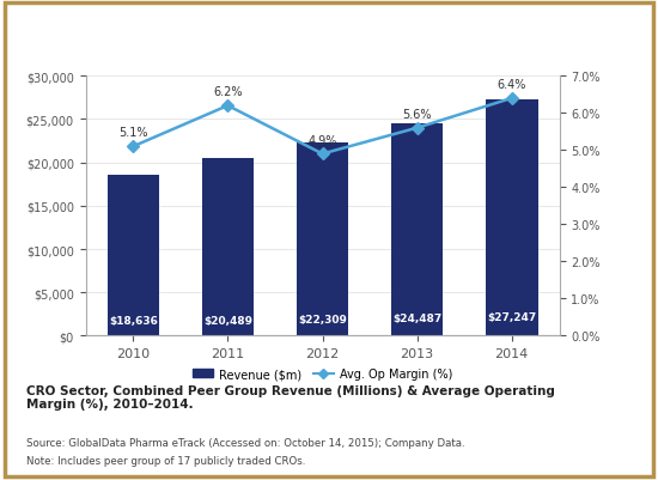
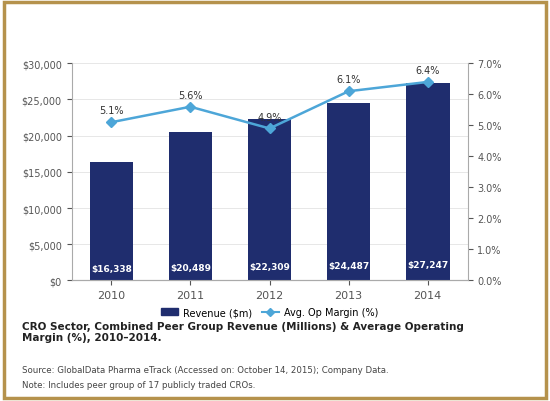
Revenue ($m)/2010: $18,636 -> $16,338
Avg. Op Margin (%)/2011: 6.2% -> 5.6%
Avg. Op Margin (%)/2013: 5.6% -> 6.1%
